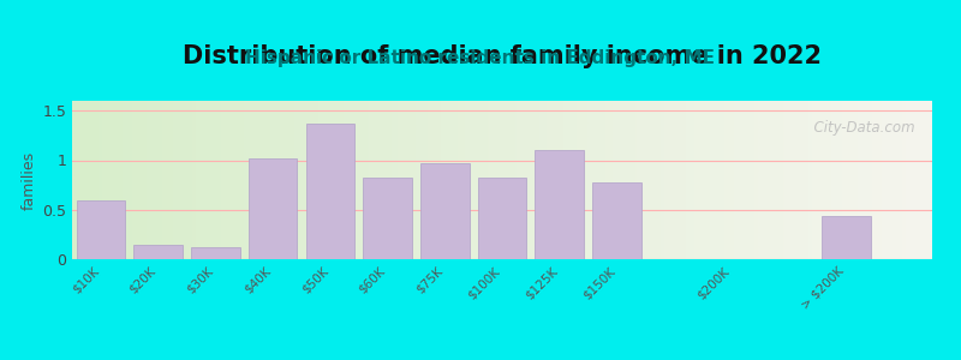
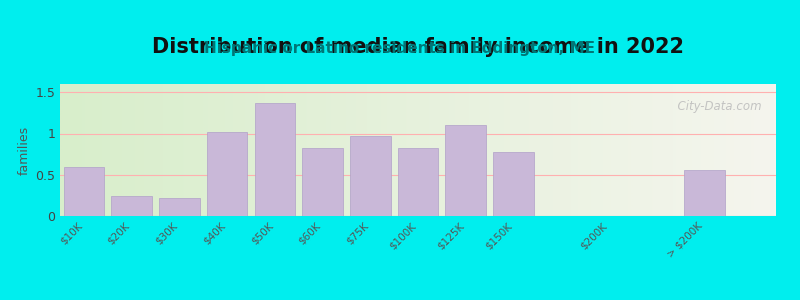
$20K: 0.15 -> 0.24
$30K: 0.12 -> 0.22
> $200K: 0.44 -> 0.56
